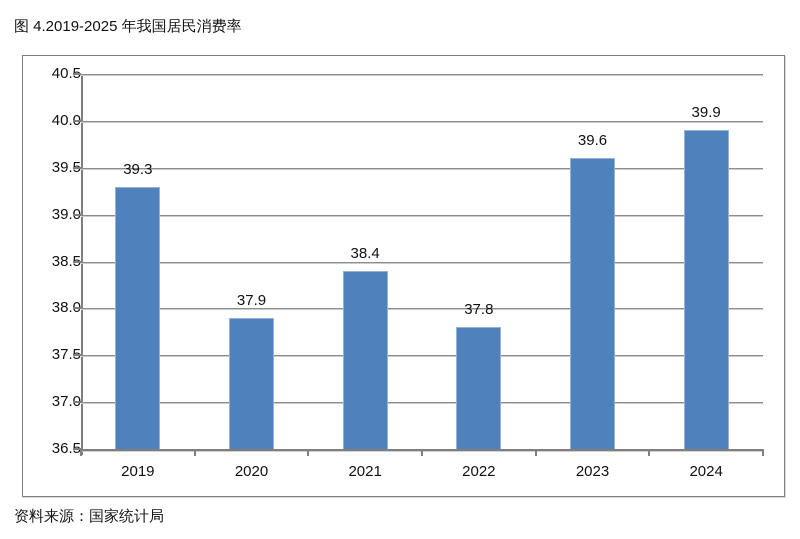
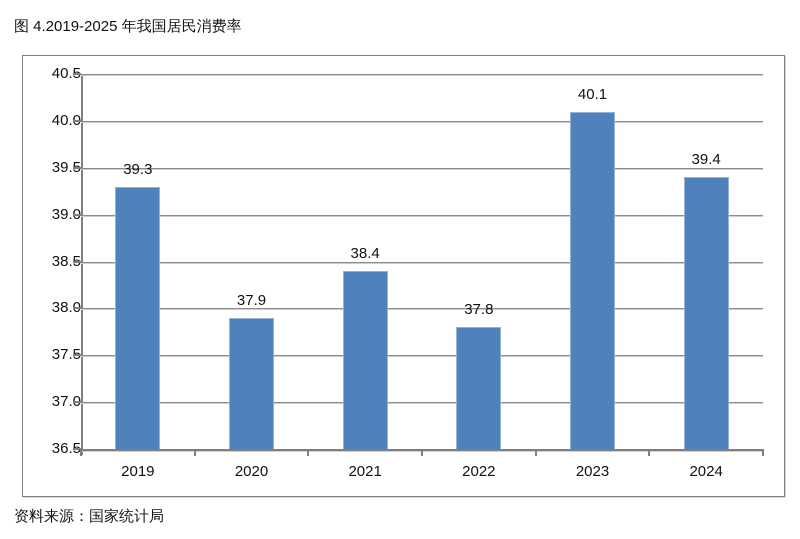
2023: 39.6 -> 40.1
2024: 39.9 -> 39.4
